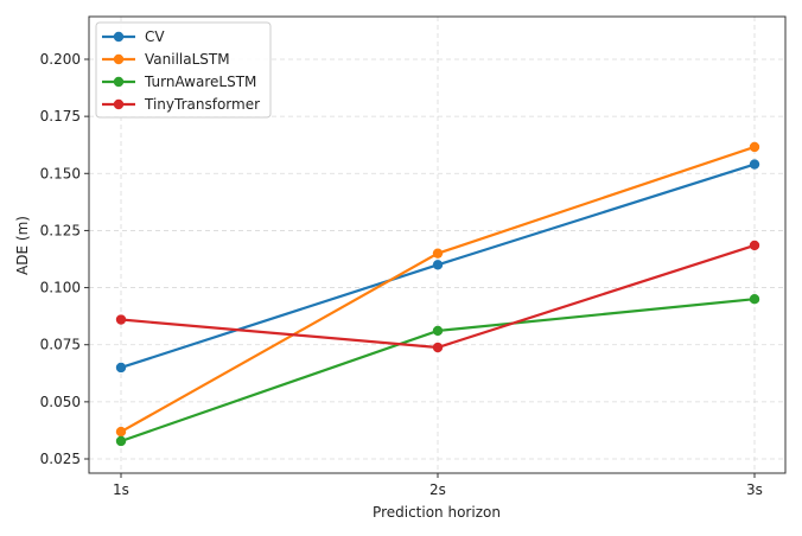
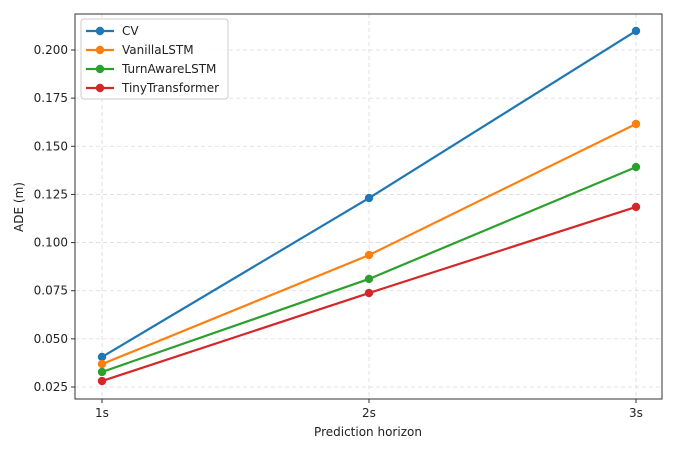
CV/1s: 0.065 -> 0.041
TinyTransformer/1s: 0.086 -> 0.028
CV/2s: 0.110 -> 0.123
VanillaLSTM/2s: 0.115 -> 0.093
CV/3s: 0.154 -> 0.210
TurnAwareLSTM/3s: 0.095 -> 0.139
